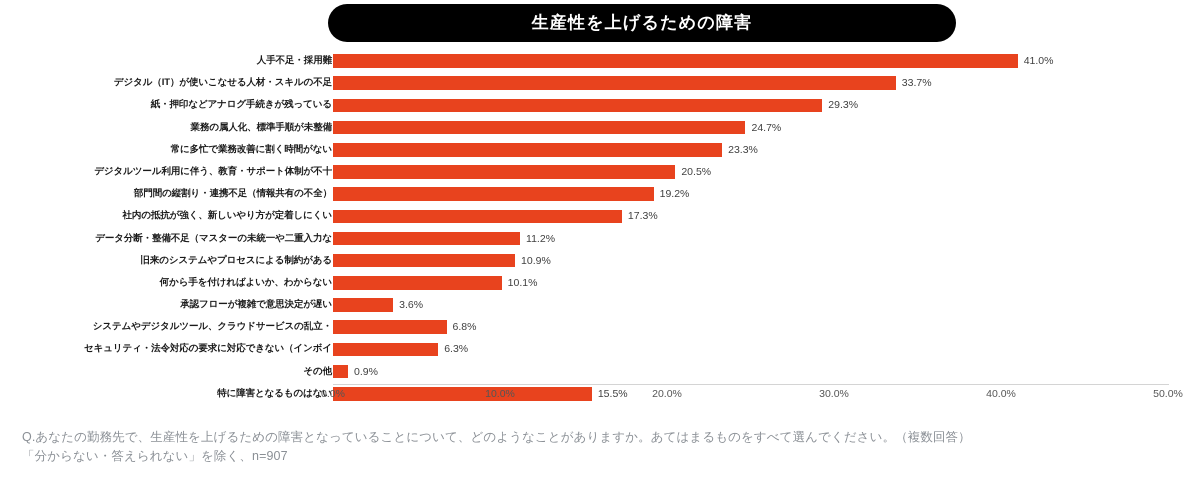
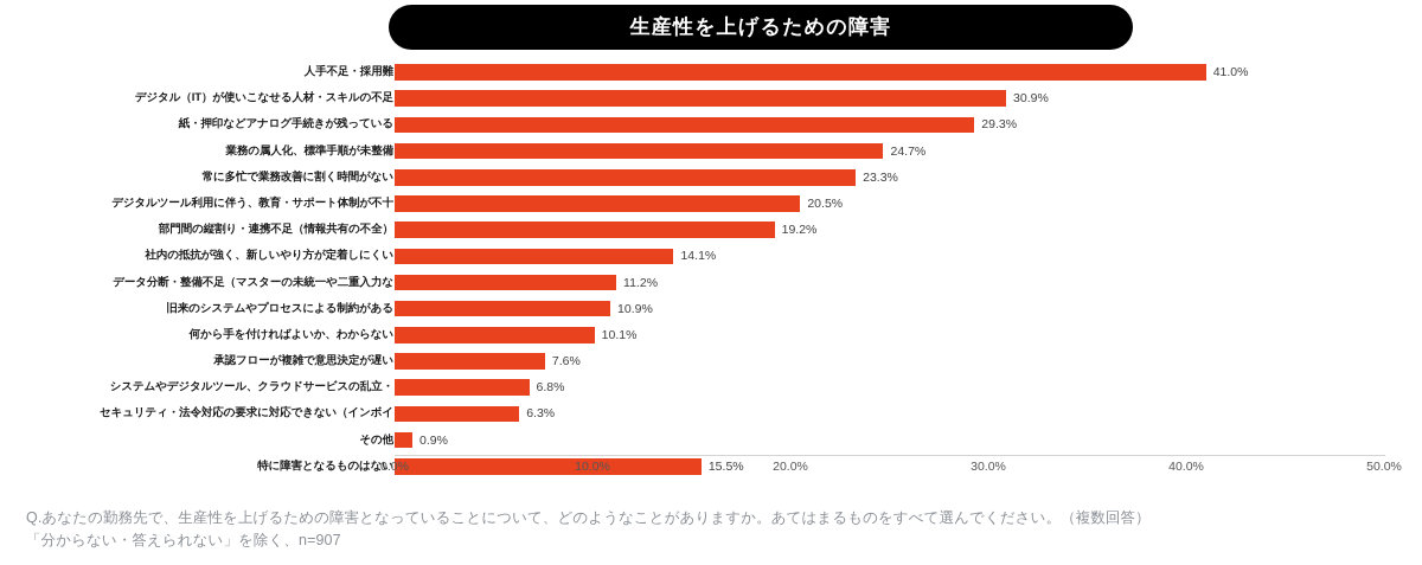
デジタル（IT）が使いこなせる人材・スキルの不足: 33.7% -> 30.9%
社内の抵抗が強く、新しいやり方が定着しにくい: 17.3% -> 14.1%
承認フローが複雑で意思決定が遅い: 3.6% -> 7.6%
